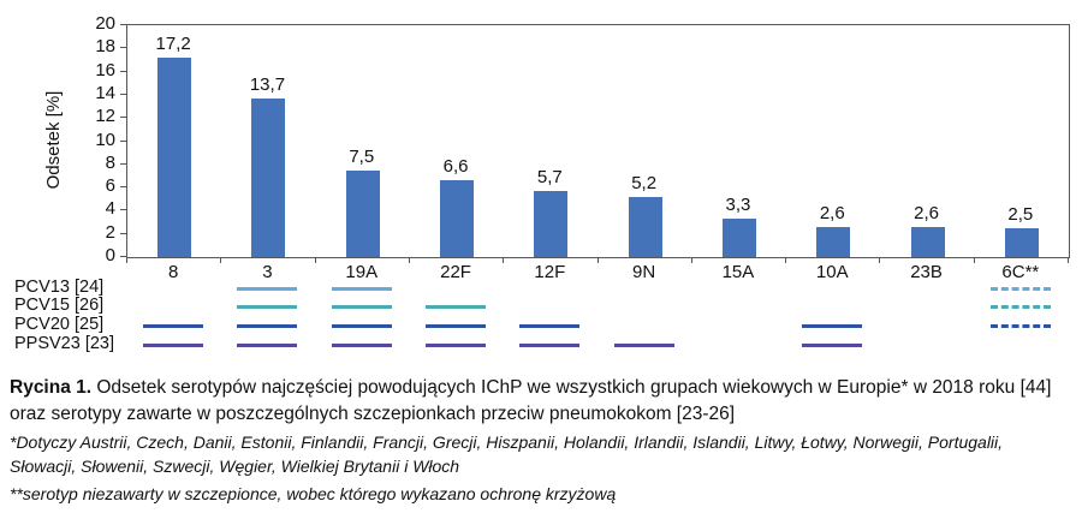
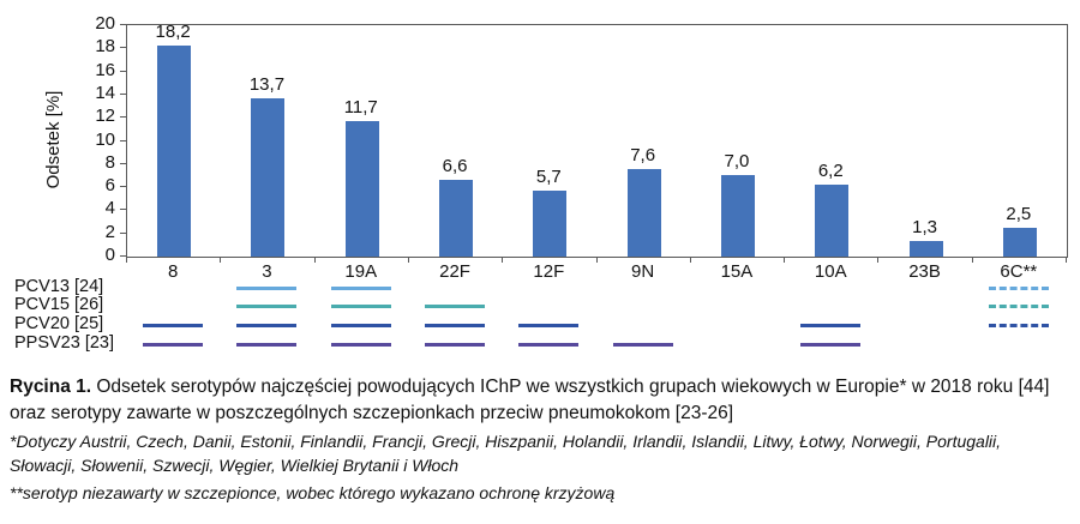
8: 17,2 -> 18,2
19A: 7,5 -> 11,7
9N: 5,2 -> 7,6
15A: 3,3 -> 7,0
10A: 2,6 -> 6,2
23B: 2,6 -> 1,3
